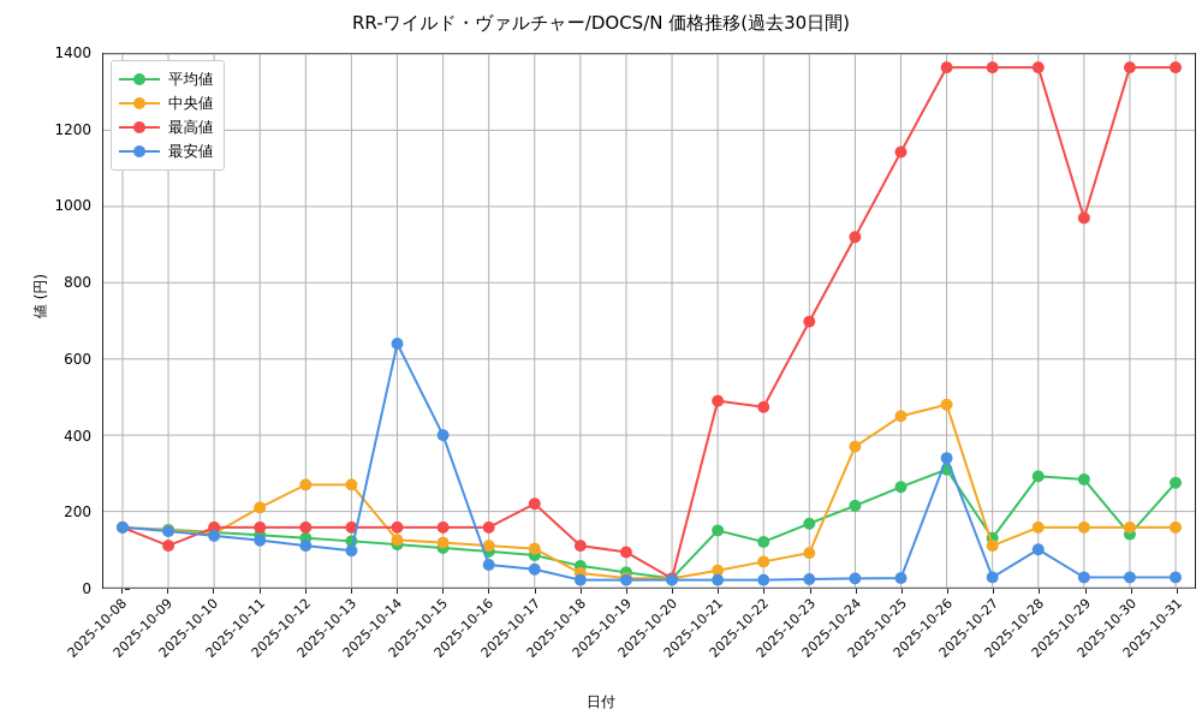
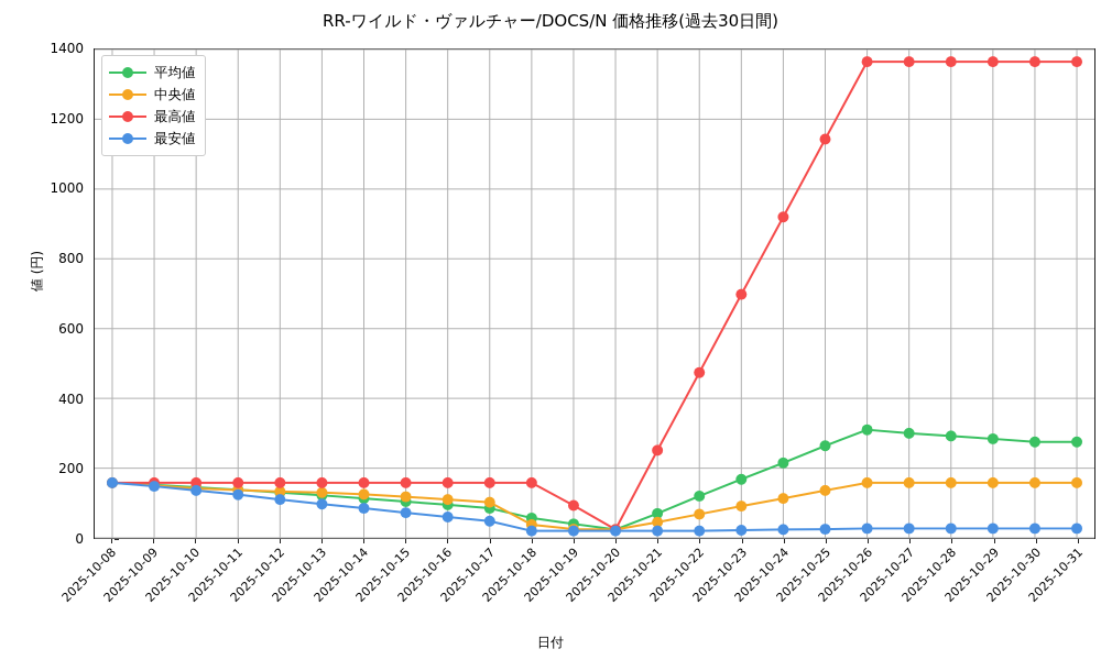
最高値/2025-10-09: 110 -> 160
中央値/2025-10-11: 210 -> 140
中央値/2025-10-12: 270 -> 130
中央値/2025-10-13: 270 -> 130
最安値/2025-10-14: 640 -> 80
最安値/2025-10-15: 400 -> 70
最高値/2025-10-17: 220 -> 160
最高値/2025-10-18: 110 -> 160
平均値/2025-10-21: 150 -> 70
最高値/2025-10-21: 490 -> 250
中央値/2025-10-24: 370 -> 110
中央値/2025-10-25: 450 -> 140
中央値/2025-10-26: 480 -> 160
最安値/2025-10-26: 340 -> 30
平均値/2025-10-27: 130 -> 300
中央値/2025-10-27: 110 -> 160
最安値/2025-10-28: 100 -> 30
最高値/2025-10-29: 970 -> 1360
平均値/2025-10-30: 140 -> 280
